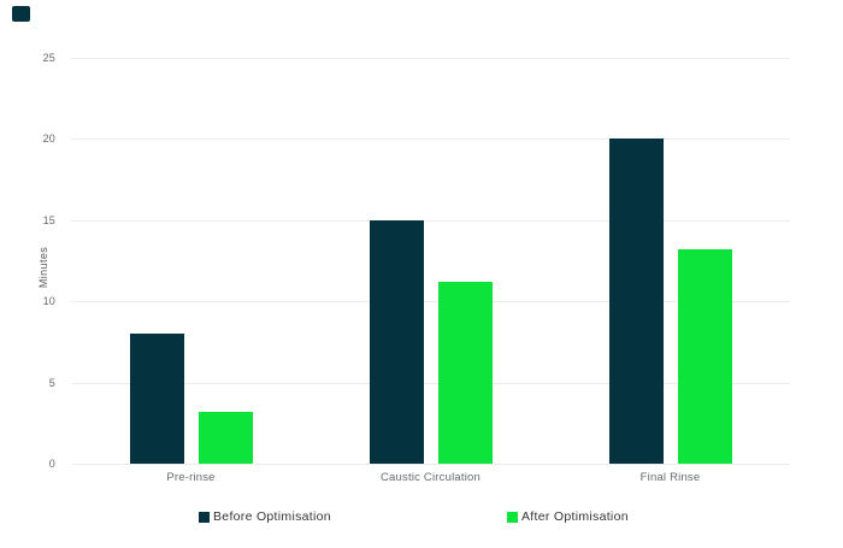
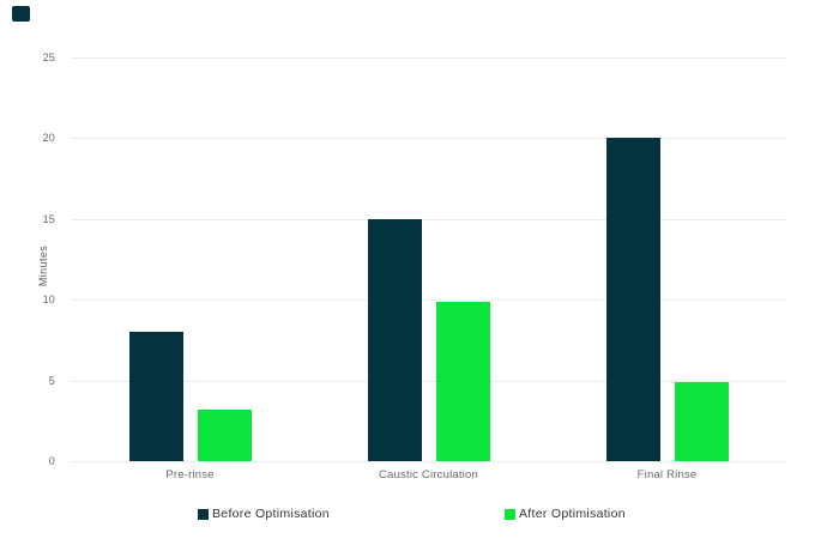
After Optimisation/Caustic Circulation: 11.2 -> 9.9
After Optimisation/Final Rinse: 13.2 -> 4.9
